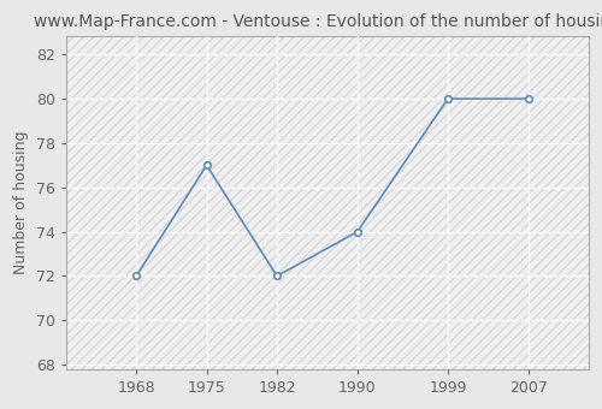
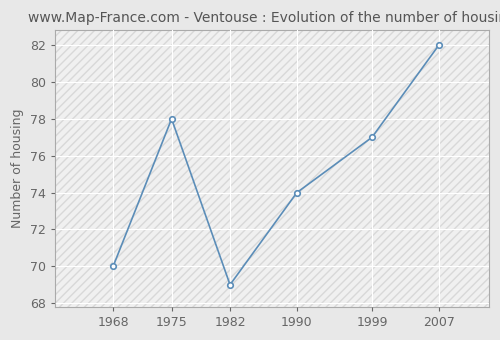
1968: 72 -> 70
1975: 77 -> 78
1982: 72 -> 69
1999: 80 -> 77
2007: 80 -> 82
